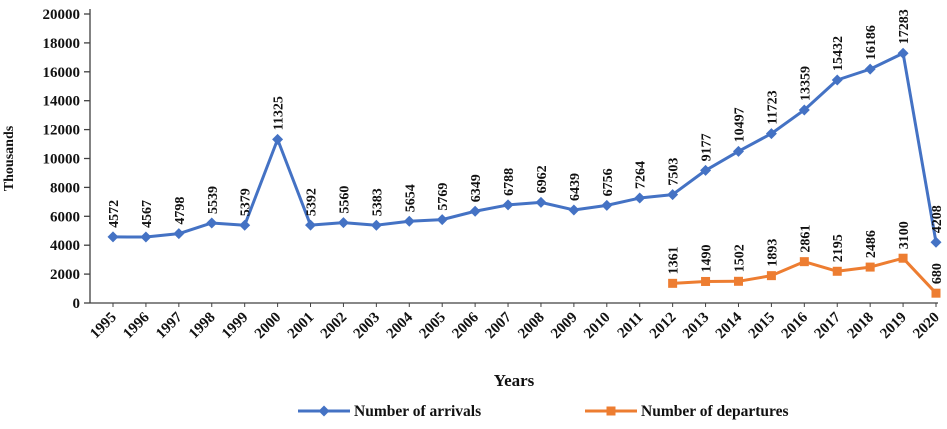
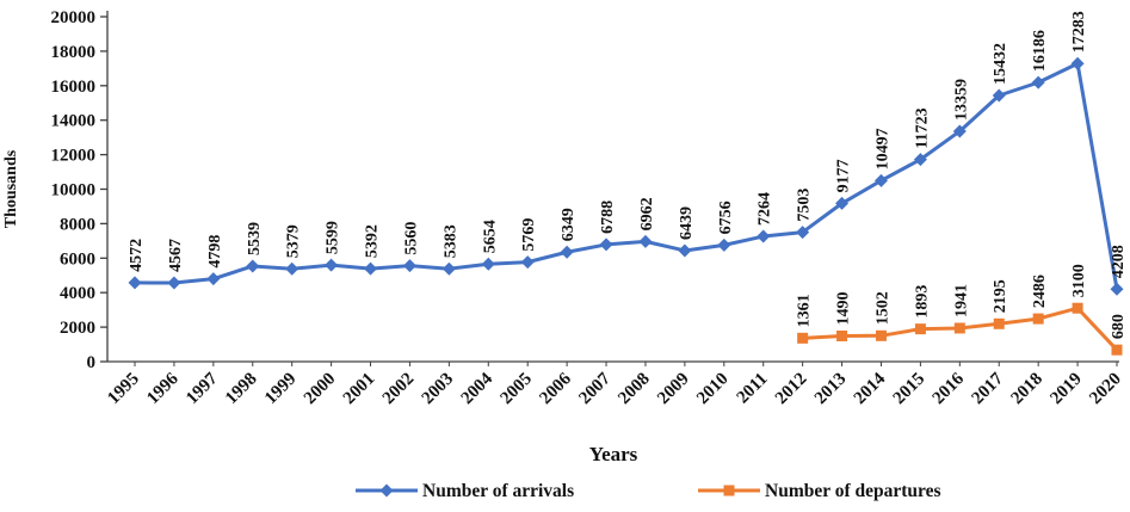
Number of arrivals/2000: 11325 -> 5599
Number of departures/2016: 2861 -> 1941
